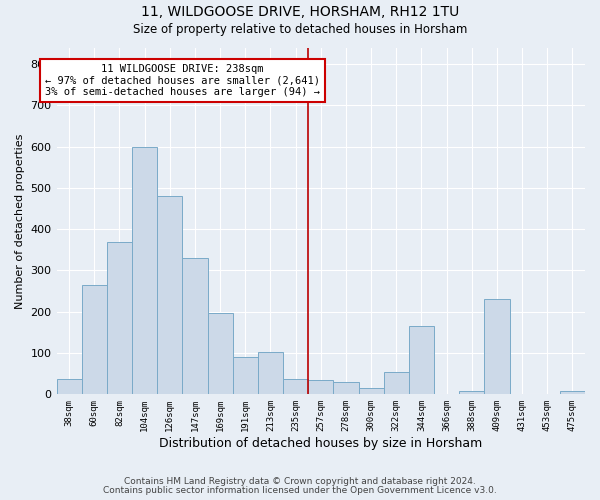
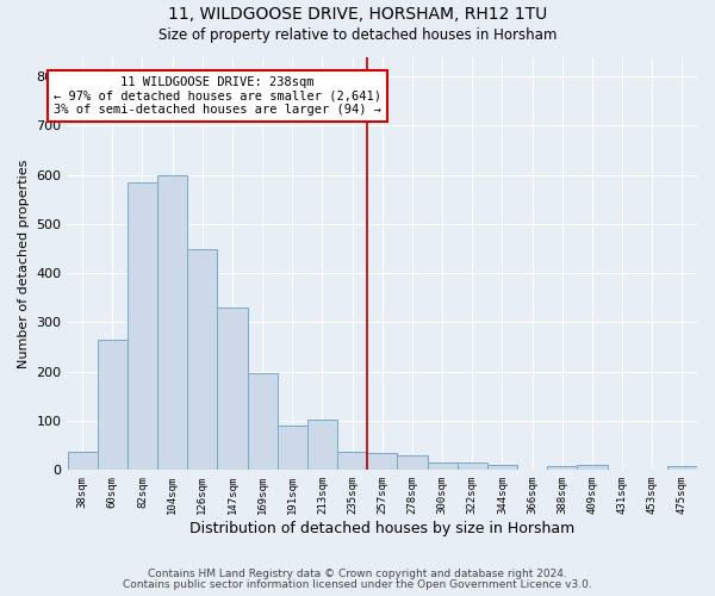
82sqm: 370 -> 585
126sqm: 480 -> 450
322sqm: 55 -> 15
344sqm: 165 -> 10
409sqm: 230 -> 10
